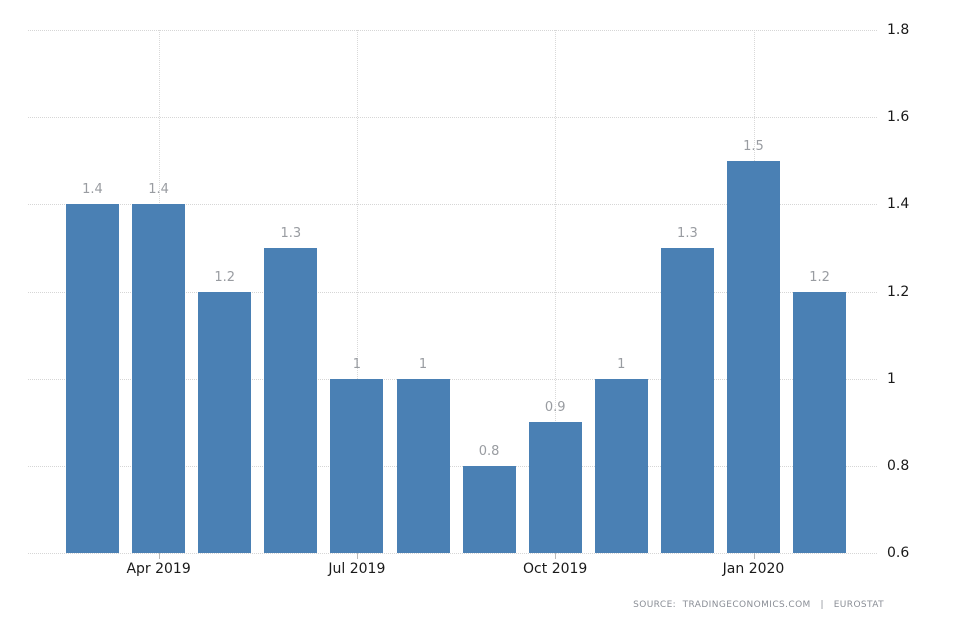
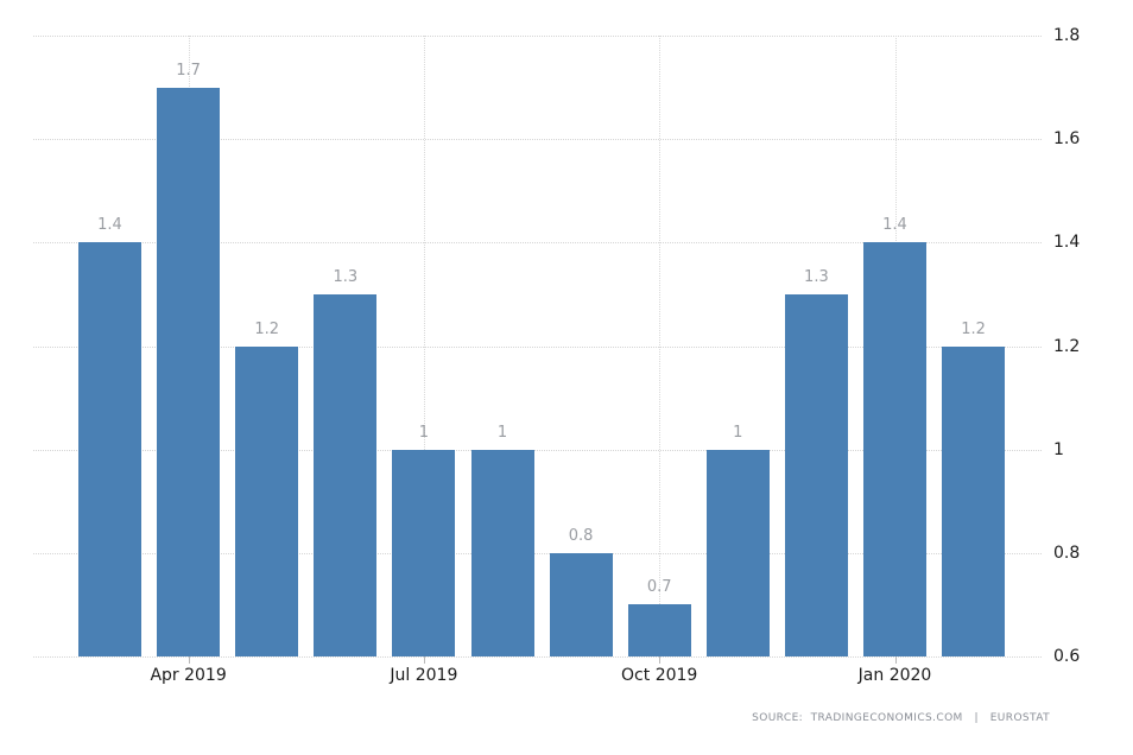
Apr 2019: 1.4 -> 1.7
Oct 2019: 0.9 -> 0.7
Jan 2020: 1.5 -> 1.4
